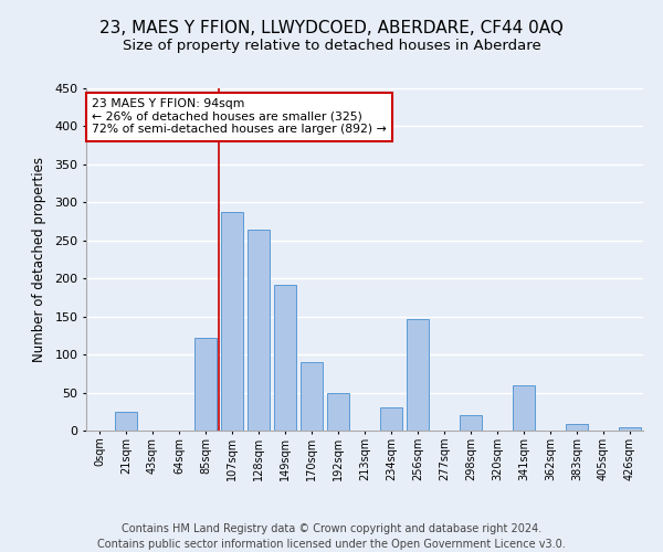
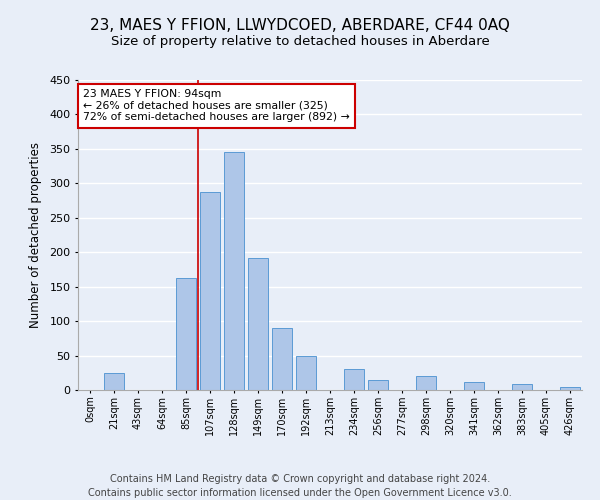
85sqm: 122 -> 163
128sqm: 264 -> 345
256sqm: 146 -> 15
341sqm: 60 -> 12
